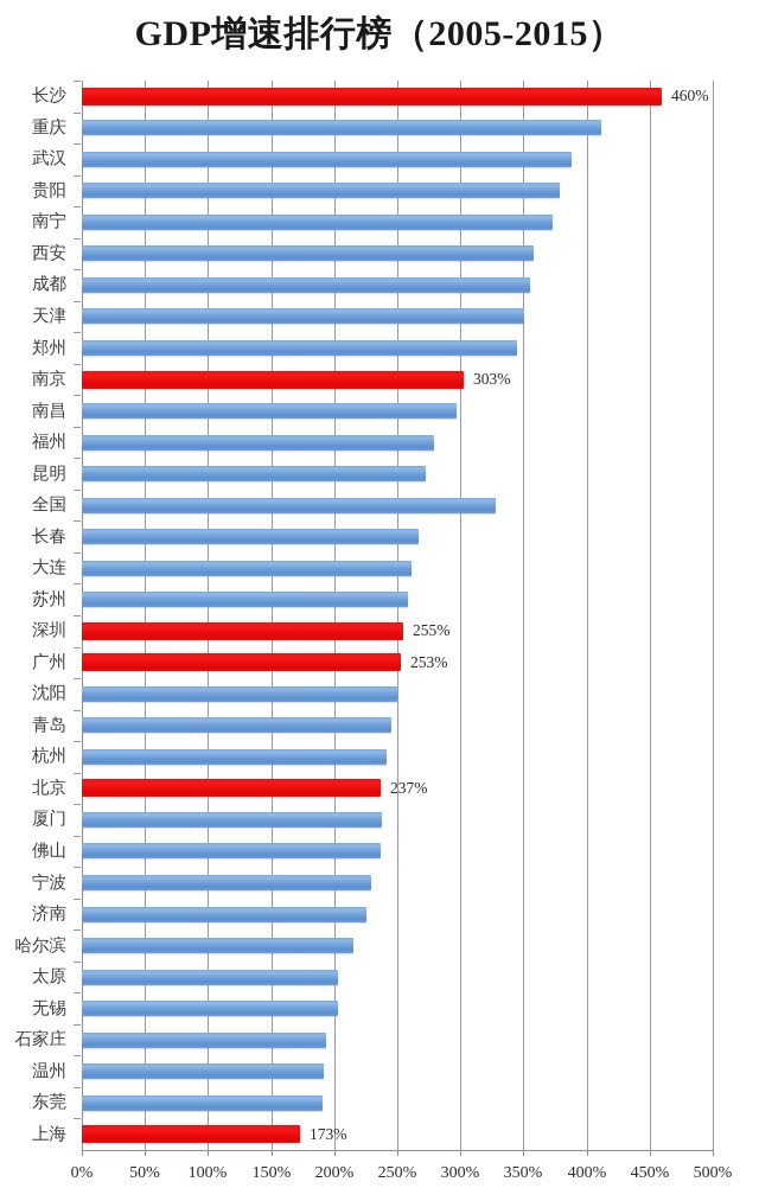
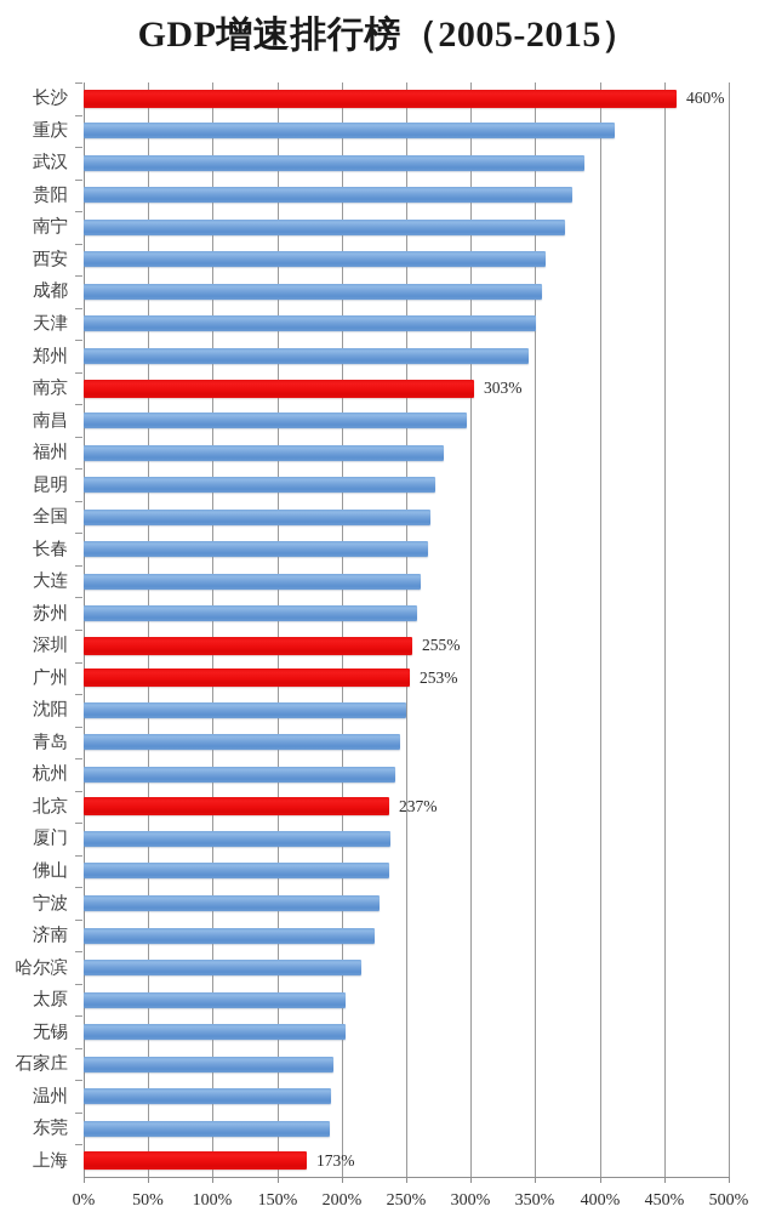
全国: 328% -> 269%
